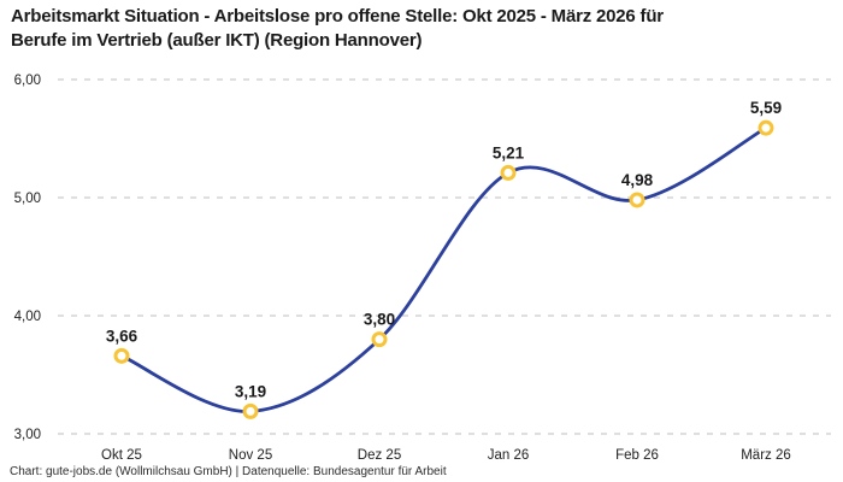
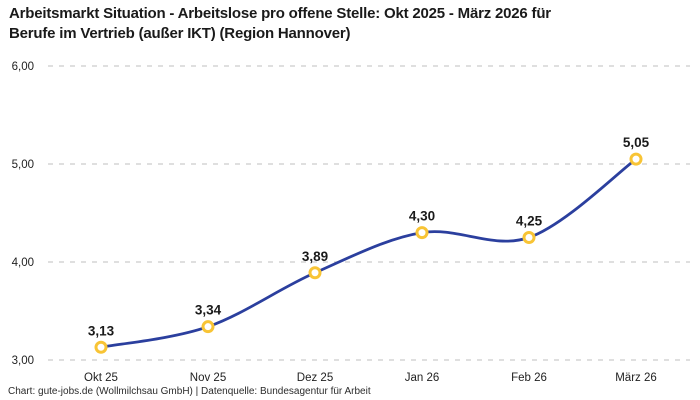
Okt 25: 3,66 -> 3,13
Nov 25: 3,19 -> 3,34
Dez 25: 3,80 -> 3,89
Jan 26: 5,21 -> 4,30
Feb 26: 4,98 -> 4,25
März 26: 5,59 -> 5,05
